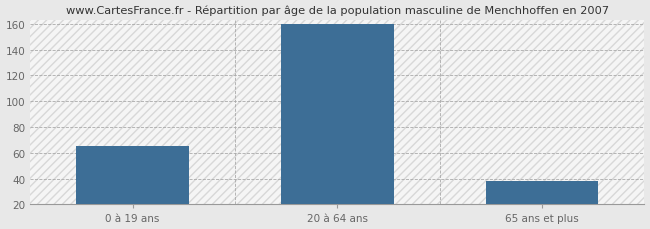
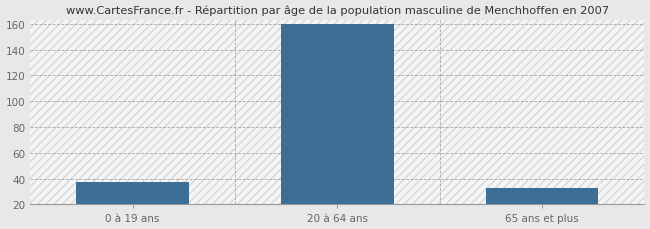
0 à 19 ans: 65 -> 37
65 ans et plus: 38 -> 33
